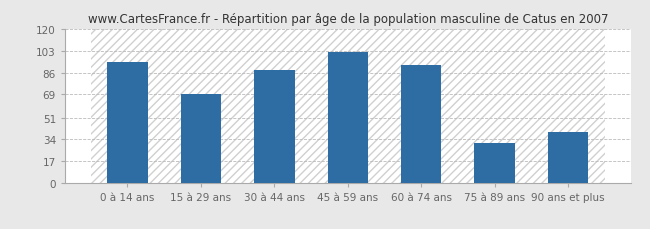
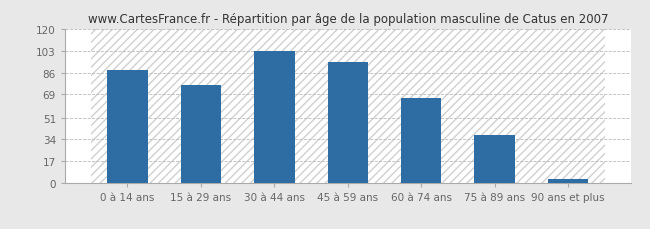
0 à 14 ans: 94 -> 88
15 à 29 ans: 69 -> 76
30 à 44 ans: 88 -> 103
45 à 59 ans: 102 -> 94
60 à 74 ans: 92 -> 66
75 à 89 ans: 31 -> 37
90 ans et plus: 40 -> 3
